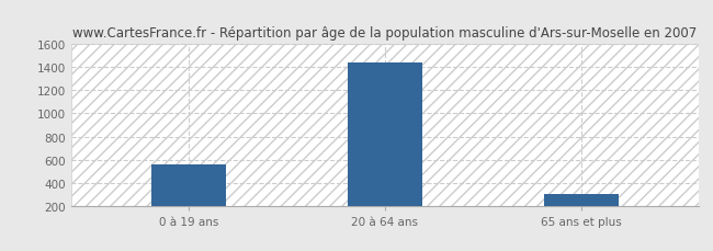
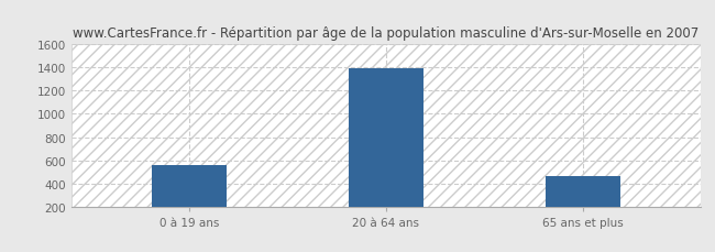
20 à 64 ans: 1440 -> 1390
65 ans et plus: 300 -> 460
